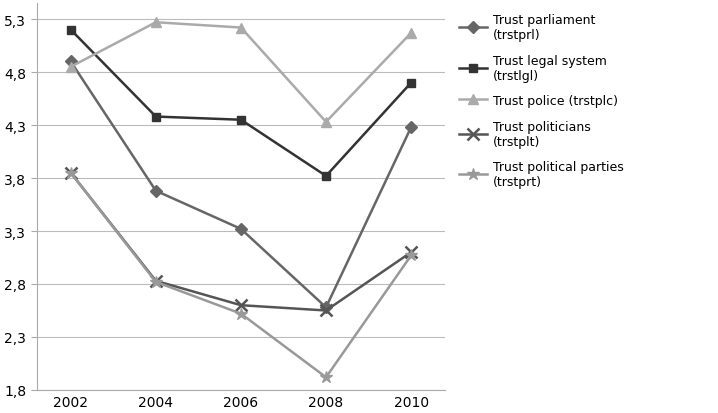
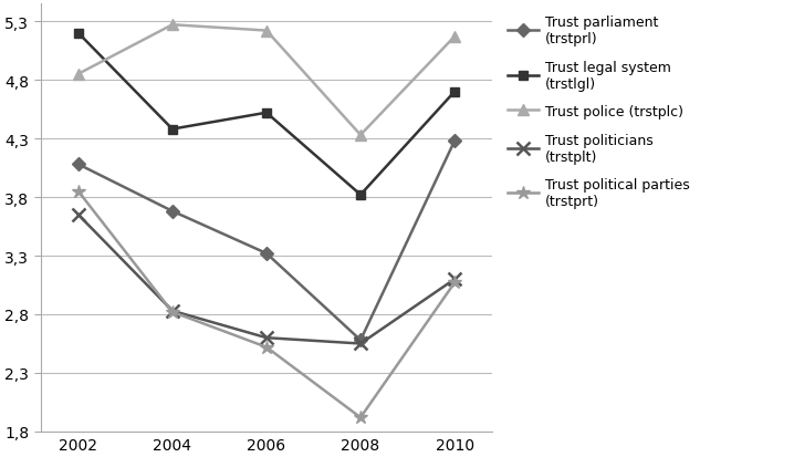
Trust parliament (trstprl)/2002: 4,90 -> 4,08
Trust politicians (trstplt)/2002: 3,85 -> 3,65
Trust legal system (trstlgl)/2006: 4,35 -> 4,52
